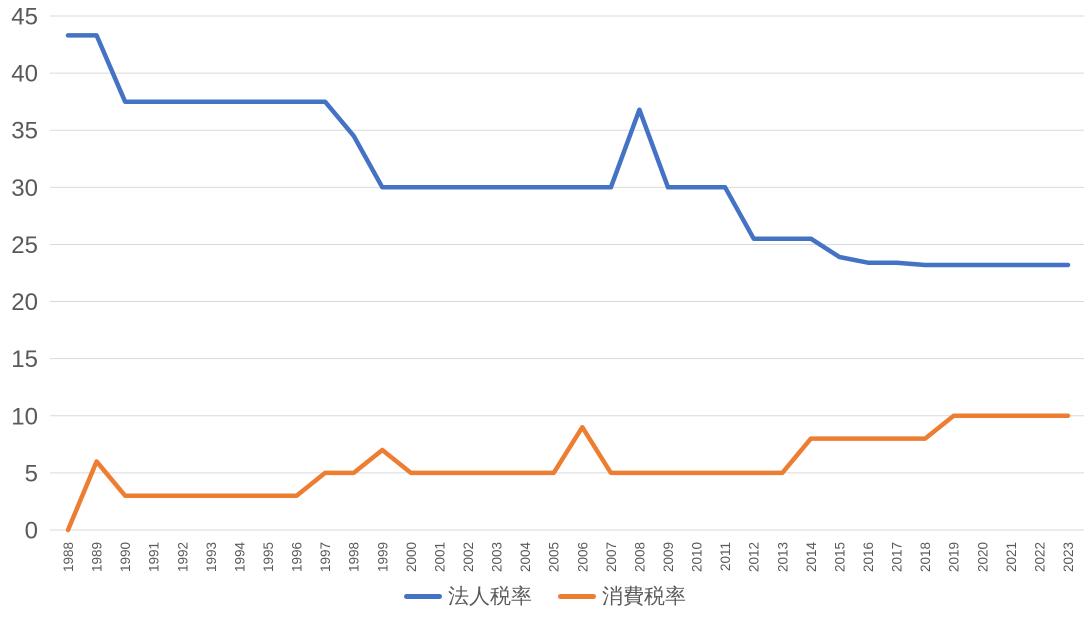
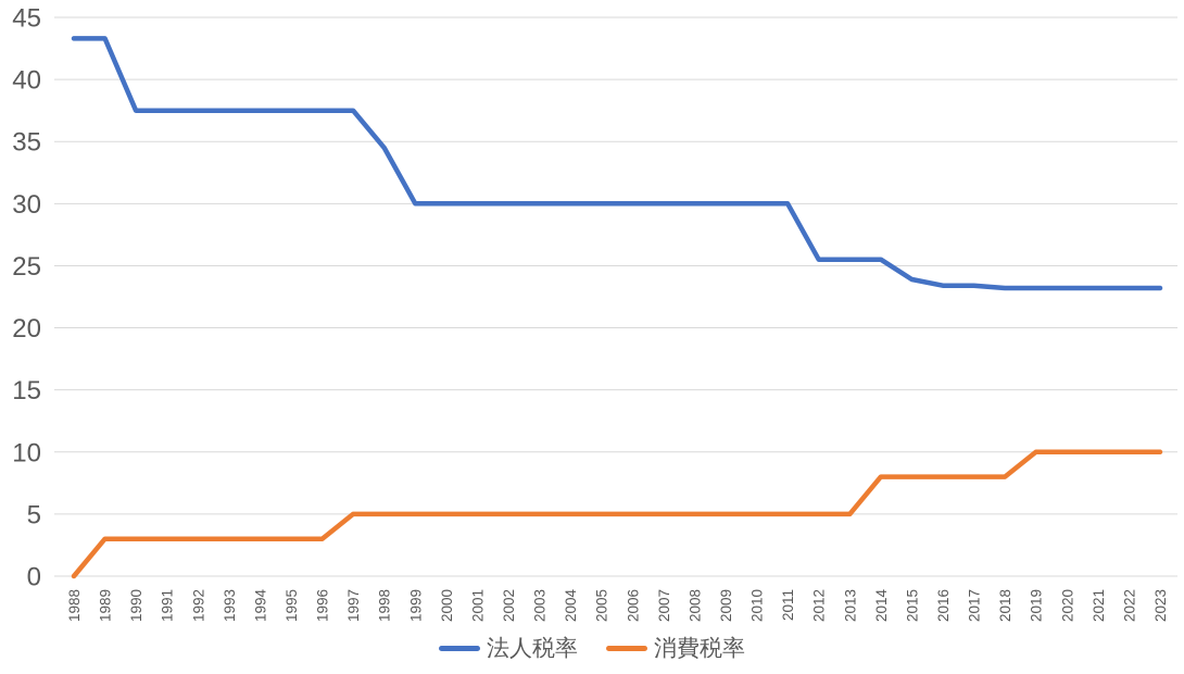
消費税率/1989: 6 -> 3
消費税率/1999: 7 -> 5
消費税率/2006: 9 -> 5
法人税率/2008: 36.8 -> 30.0
